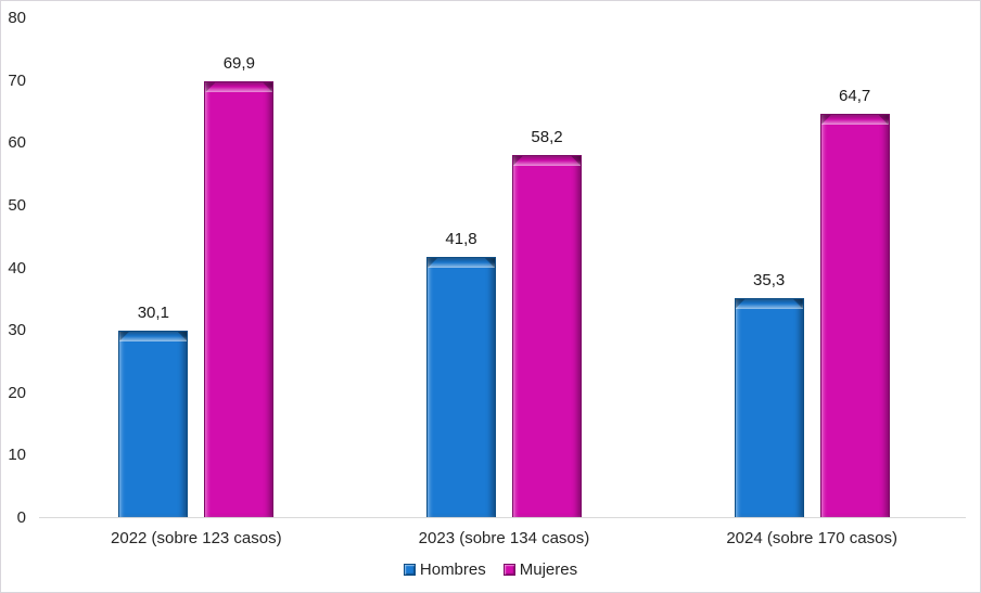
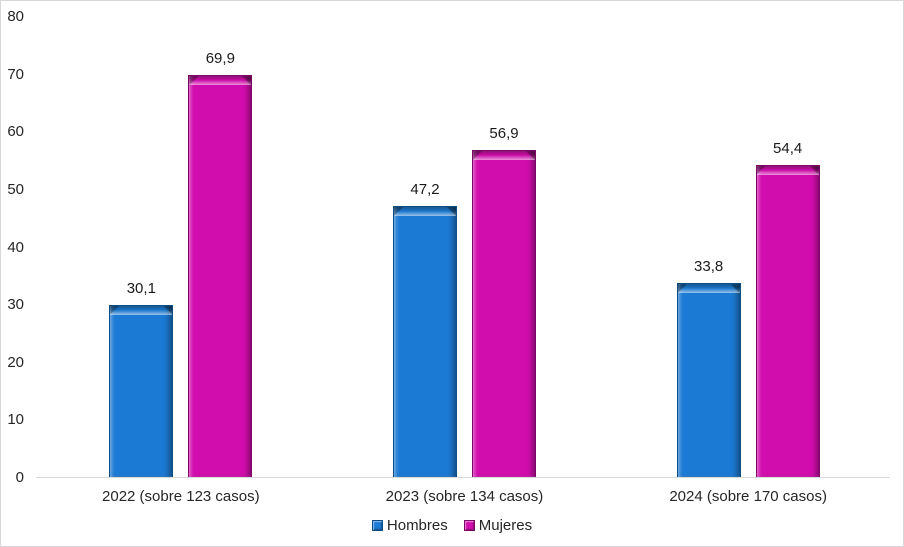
Hombres/2023 (sobre 134 casos): 41,8 -> 47,2
Mujeres/2023 (sobre 134 casos): 58,2 -> 56,9
Hombres/2024 (sobre 170 casos): 35,3 -> 33,8
Mujeres/2024 (sobre 170 casos): 64,7 -> 54,4
